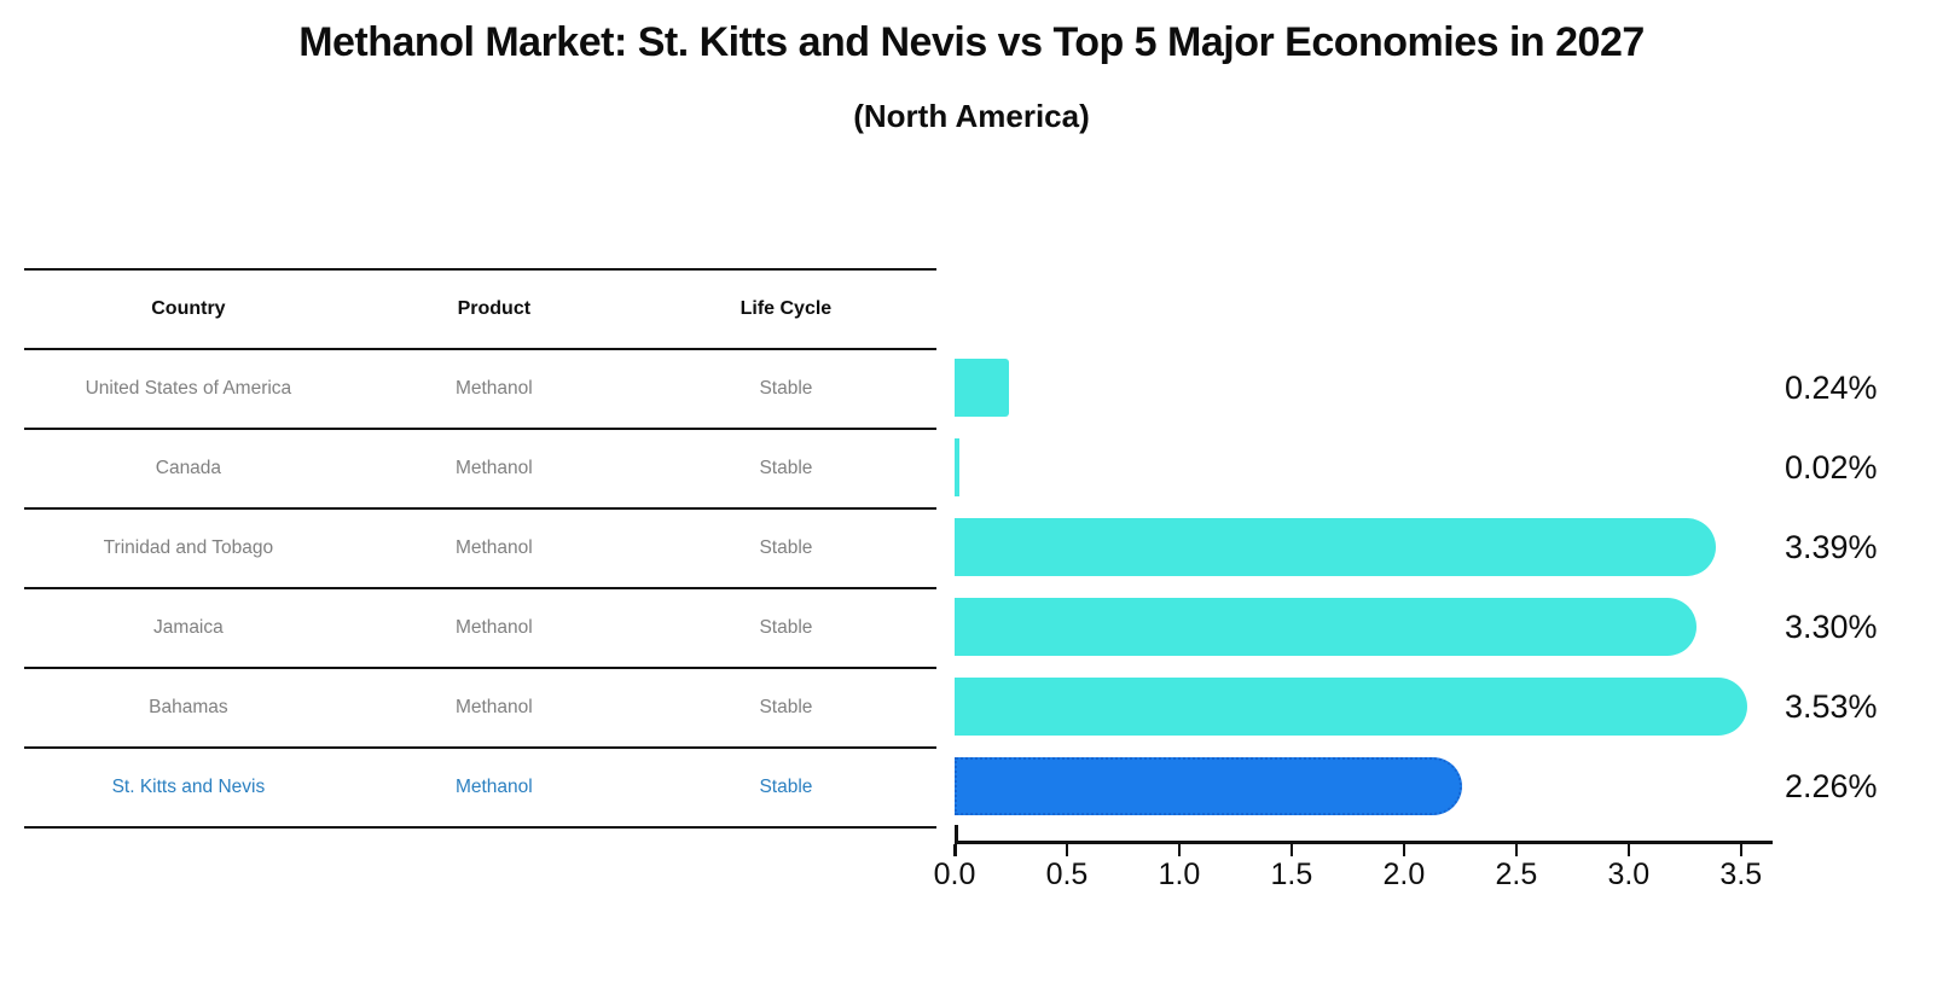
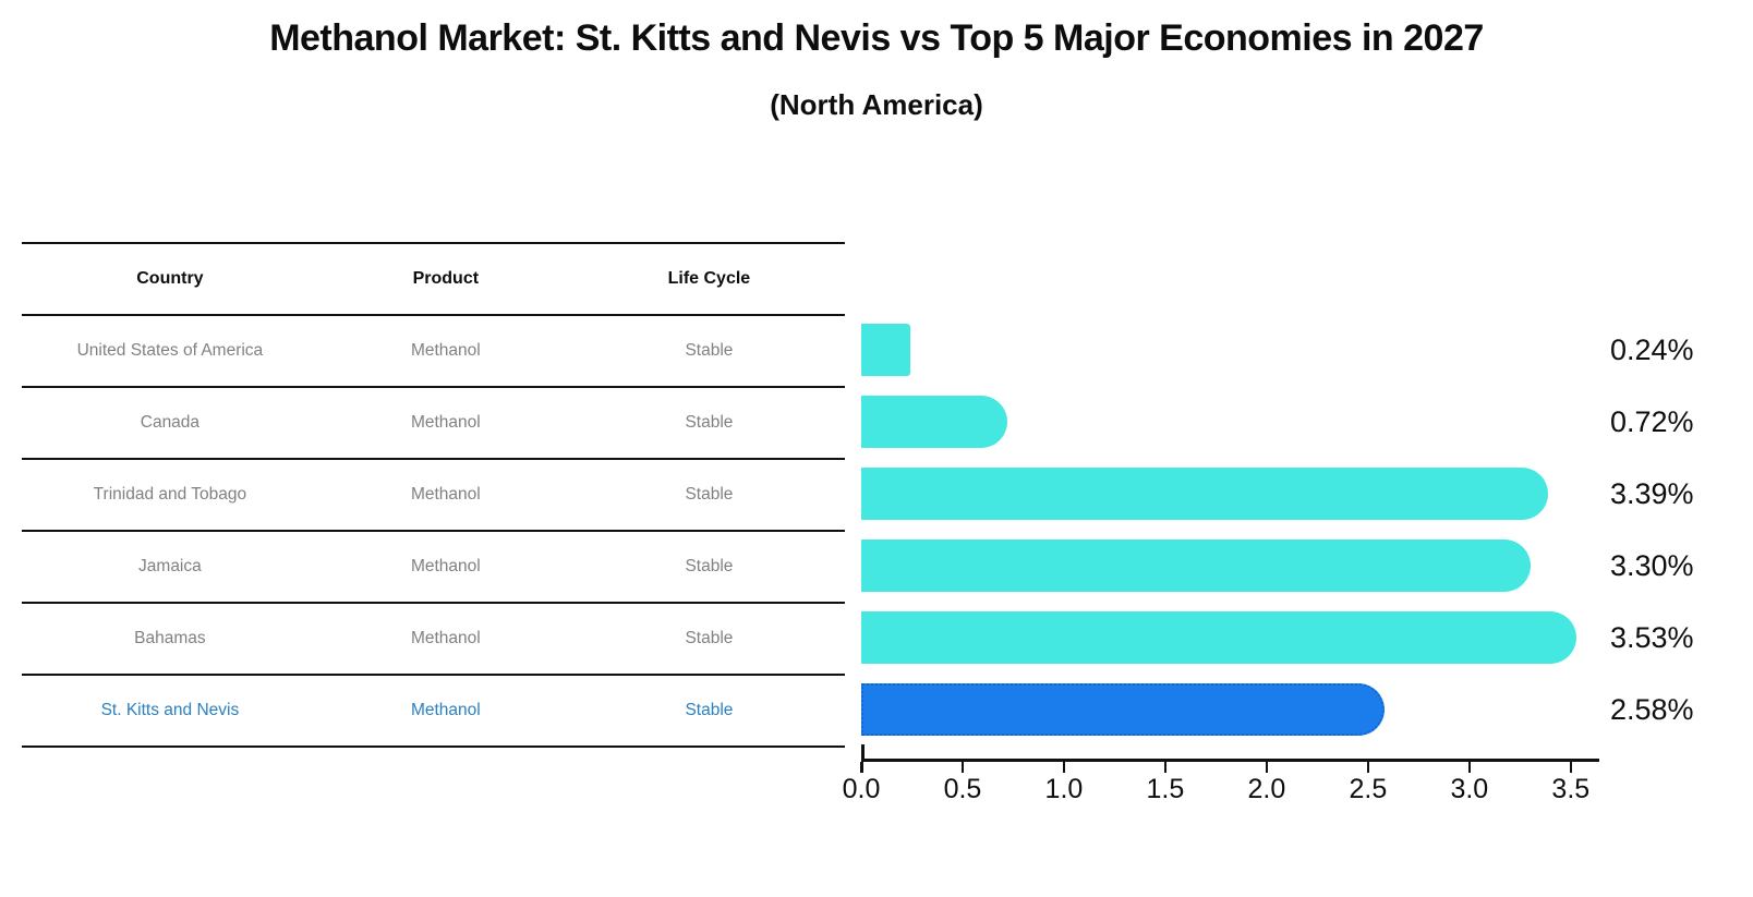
Canada: 0.02% -> 0.72%
St. Kitts and Nevis: 2.26% -> 2.58%
